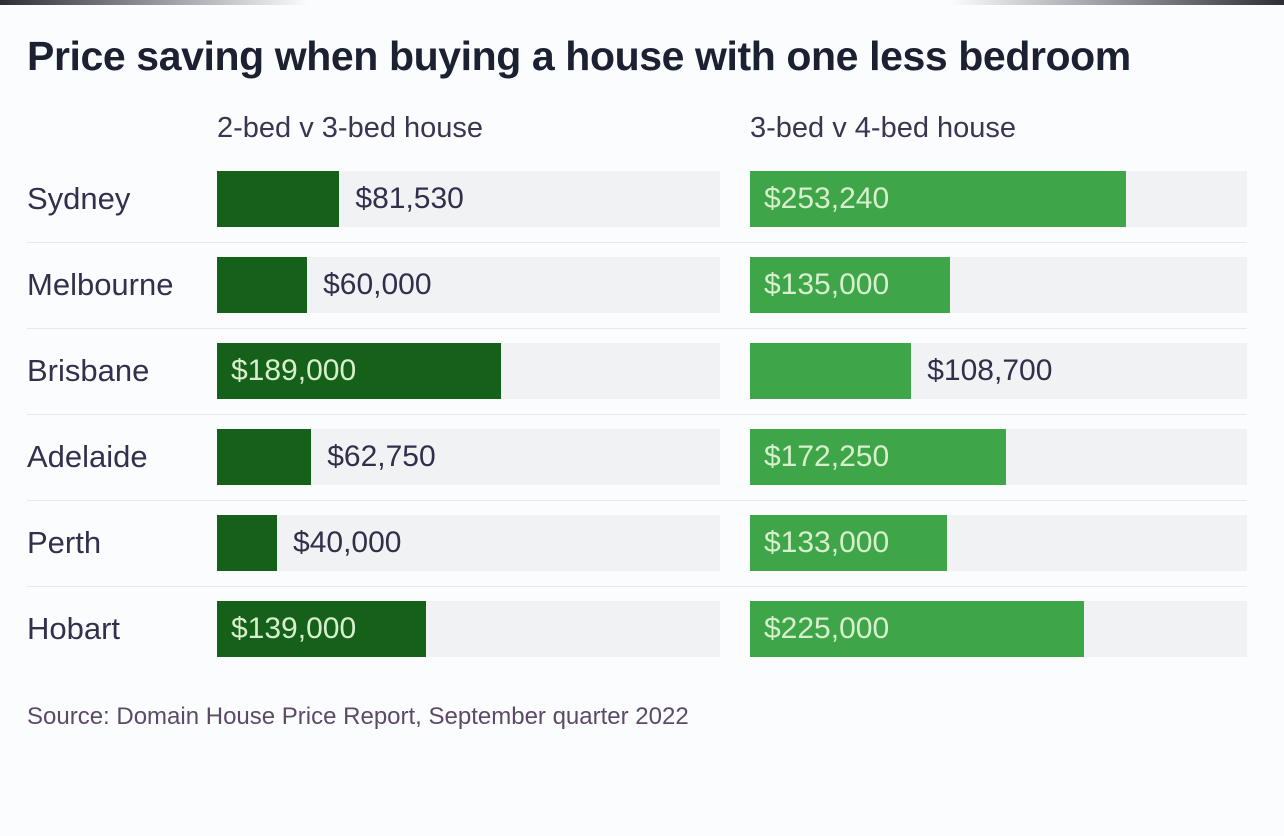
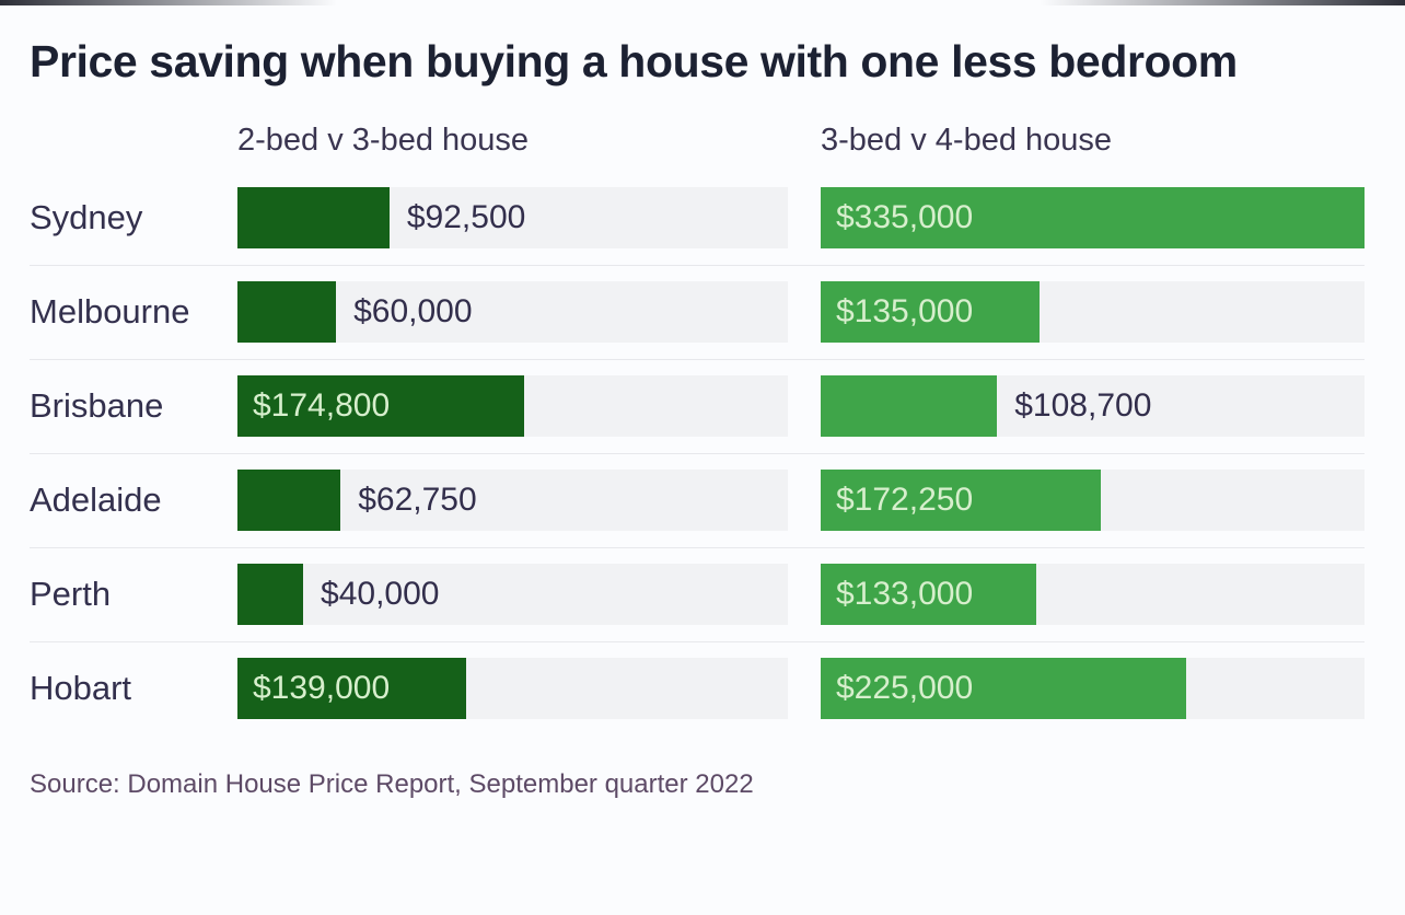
2-bed v 3-bed house/Sydney: $81,530 -> $92,500
3-bed v 4-bed house/Sydney: $253,240 -> $335,000
2-bed v 3-bed house/Brisbane: $189,000 -> $174,800
